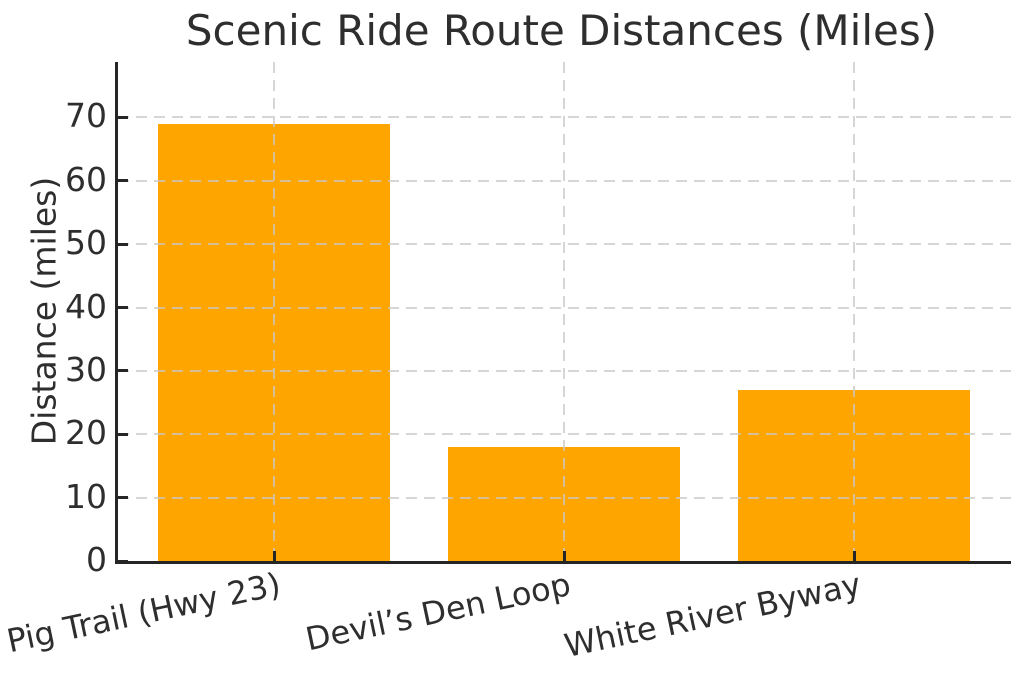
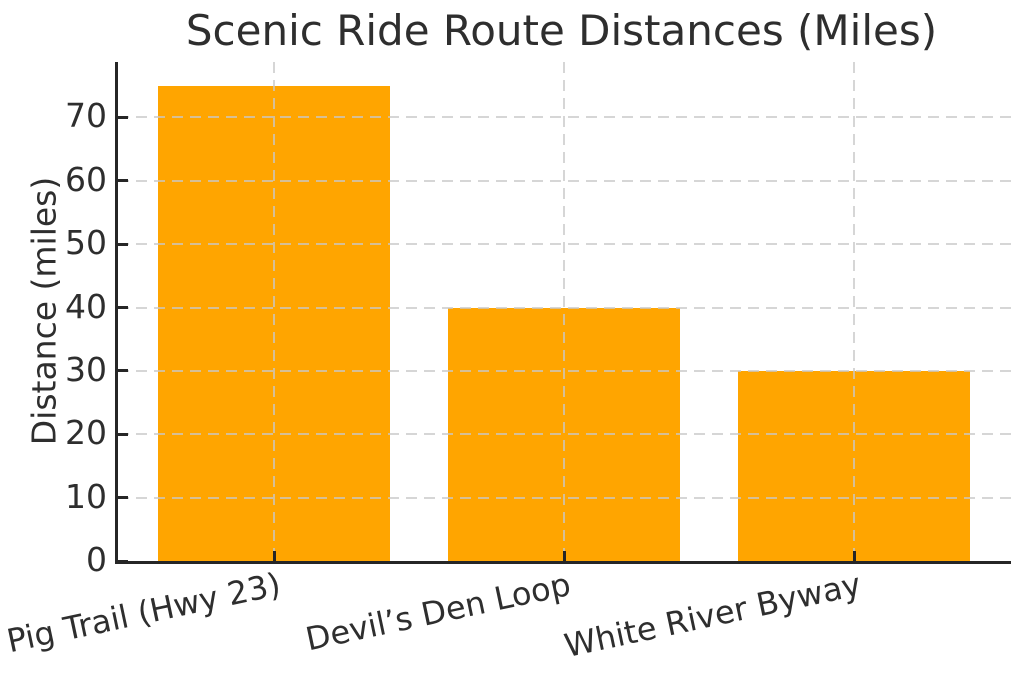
Pig Trail (Hwy 23): 69 -> 75
Devil’s Den Loop: 18 -> 40
White River Byway: 27 -> 30
